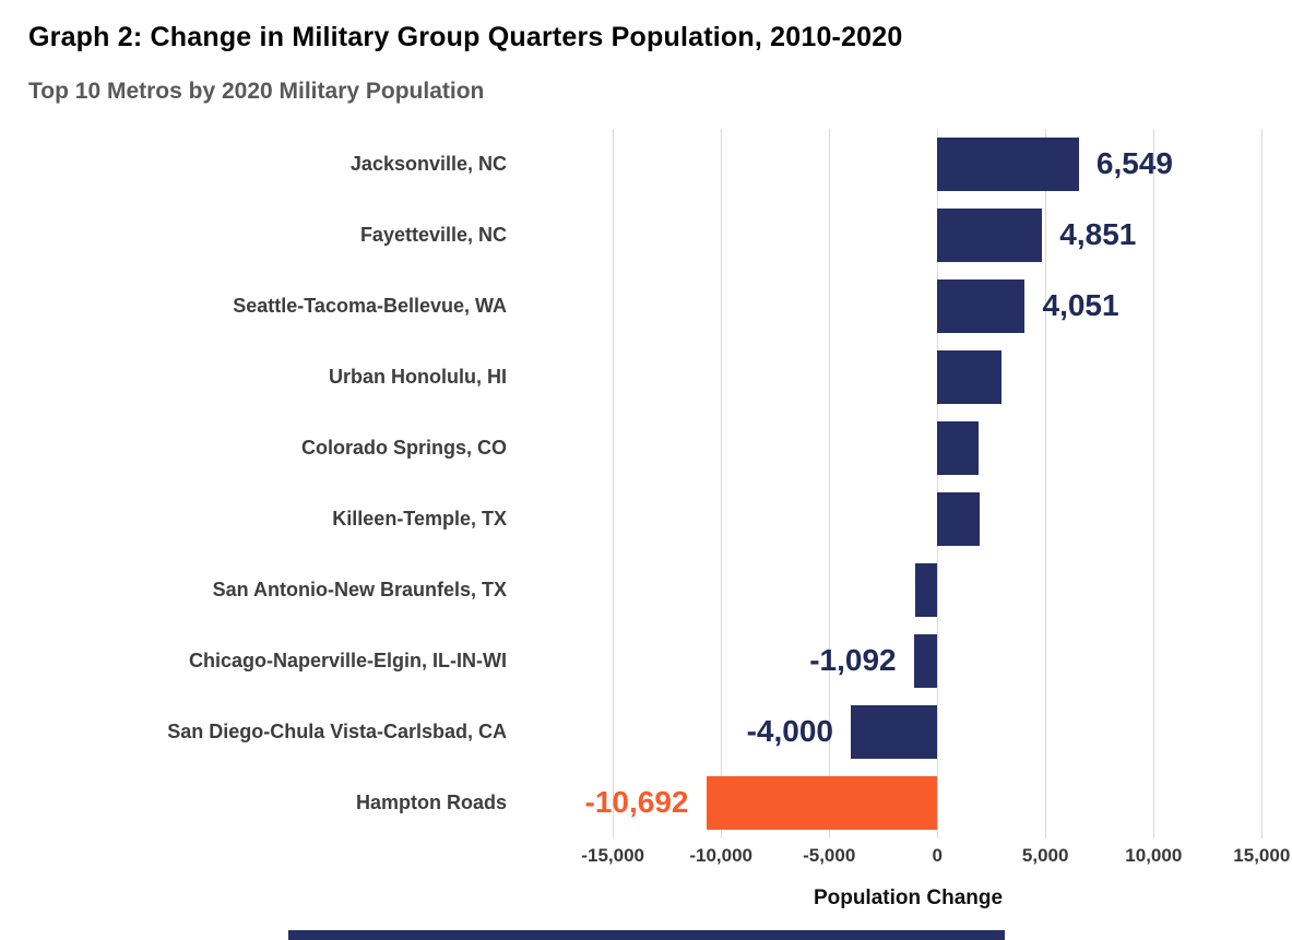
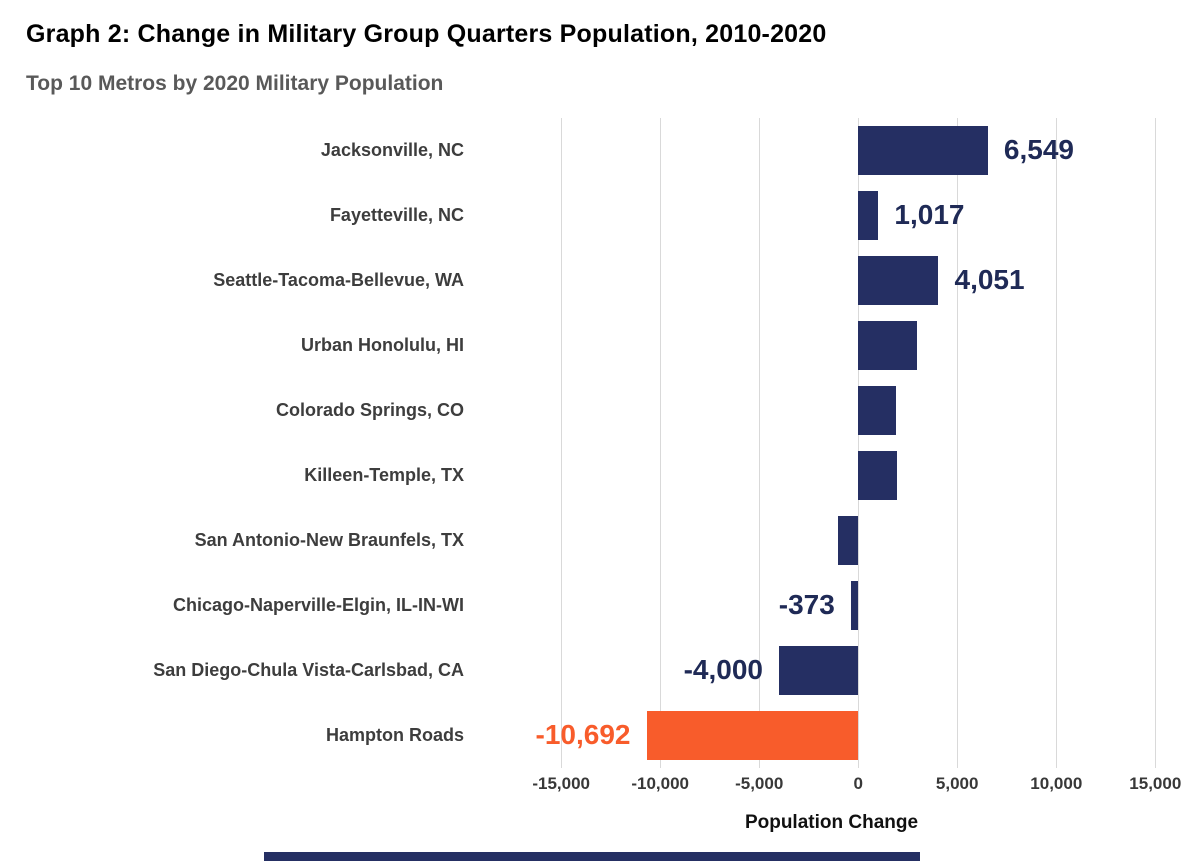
Fayetteville, NC: 4,851 -> 1,017
Chicago-Naperville-Elgin, IL-IN-WI: -1,092 -> -373
